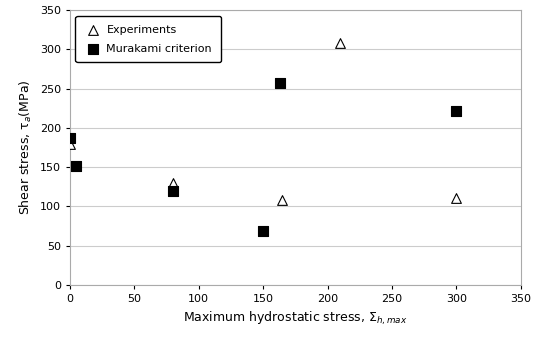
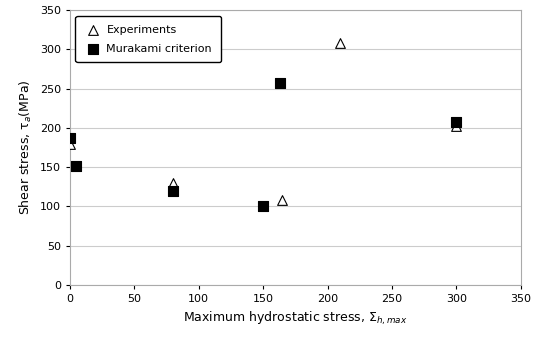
Murakami criterion/150: 68 -> 100
Experiments/300: 110 -> 202
Murakami criterion/300: 222 -> 207
